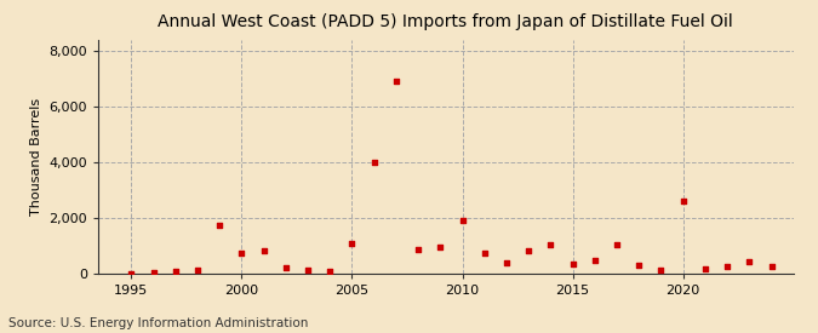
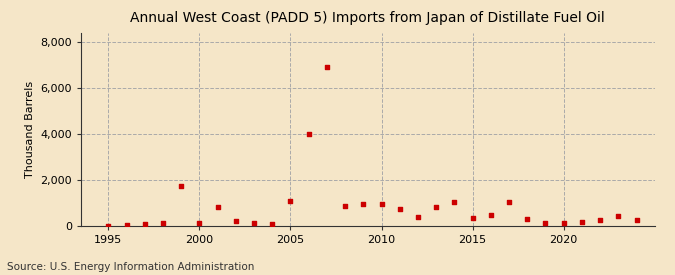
2000: 700 -> 90
2010: 1,900 -> 960
2020: 2,600 -> 90
